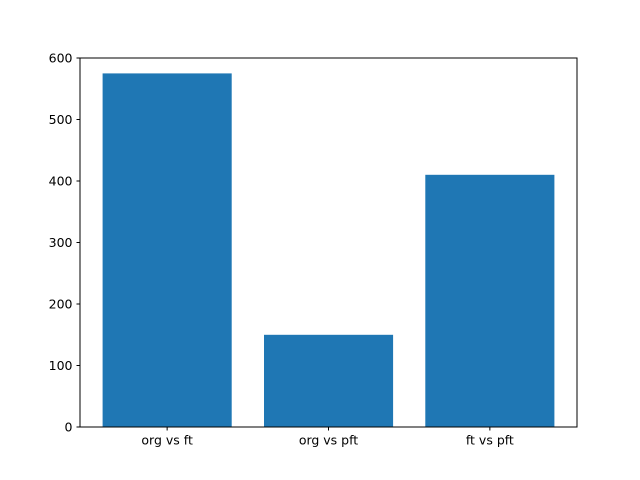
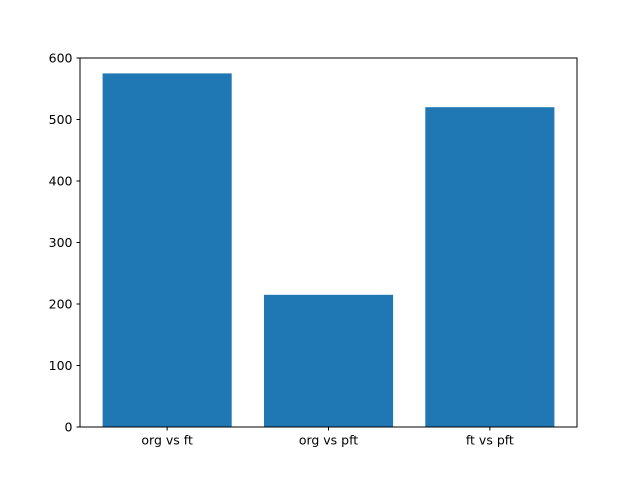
org vs pft: 150 -> 220
ft vs pft: 410 -> 520
